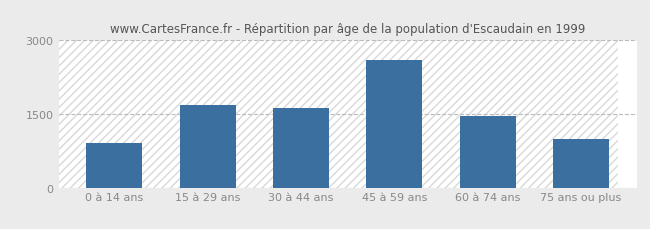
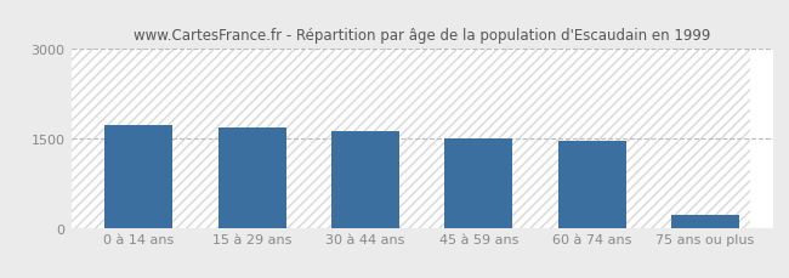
0 à 14 ans: 900 -> 1720
45 à 59 ans: 2600 -> 1500
75 ans ou plus: 1000 -> 210
